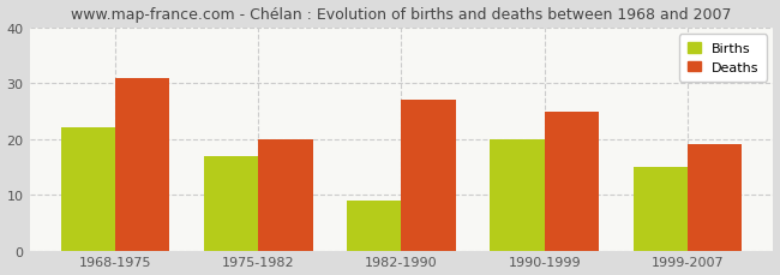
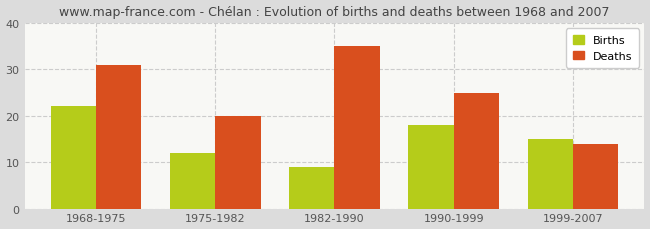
Births/1975-1982: 17 -> 12
Deaths/1982-1990: 27 -> 35
Births/1990-1999: 20 -> 18
Deaths/1999-2007: 19 -> 14
